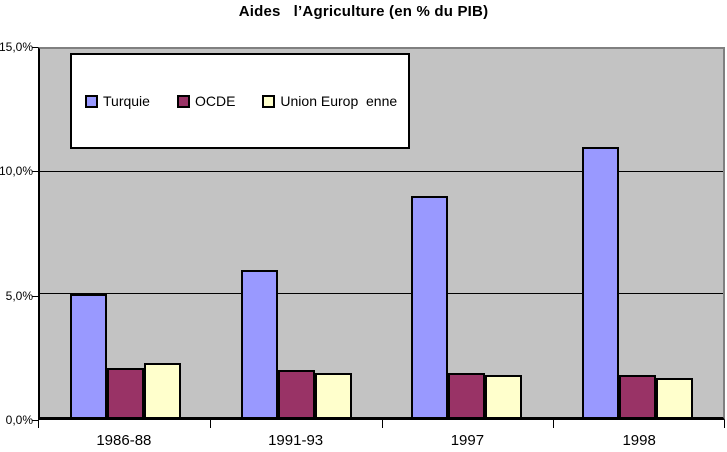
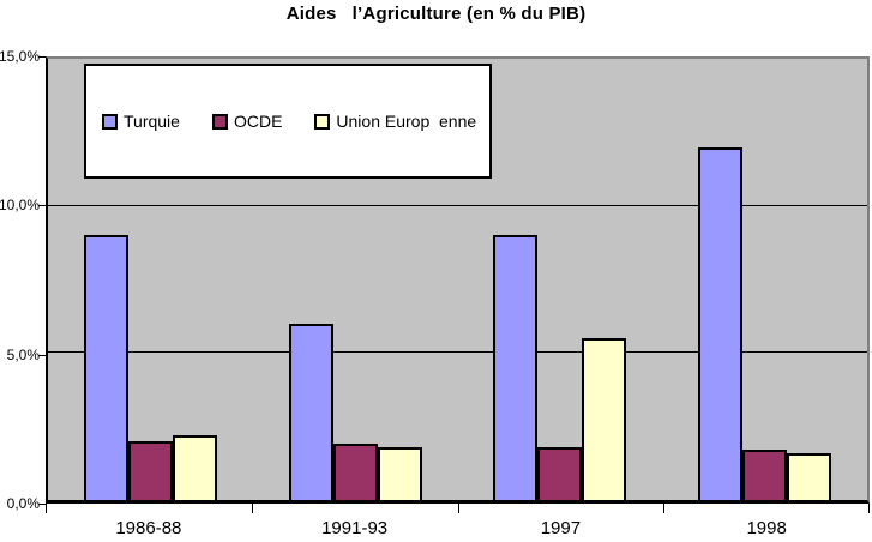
Turquie/1986-88: 5% -> 9%
Union Europ enne/1997: 1,7% -> 5,5%
Turquie/1998: 11% -> 12%
